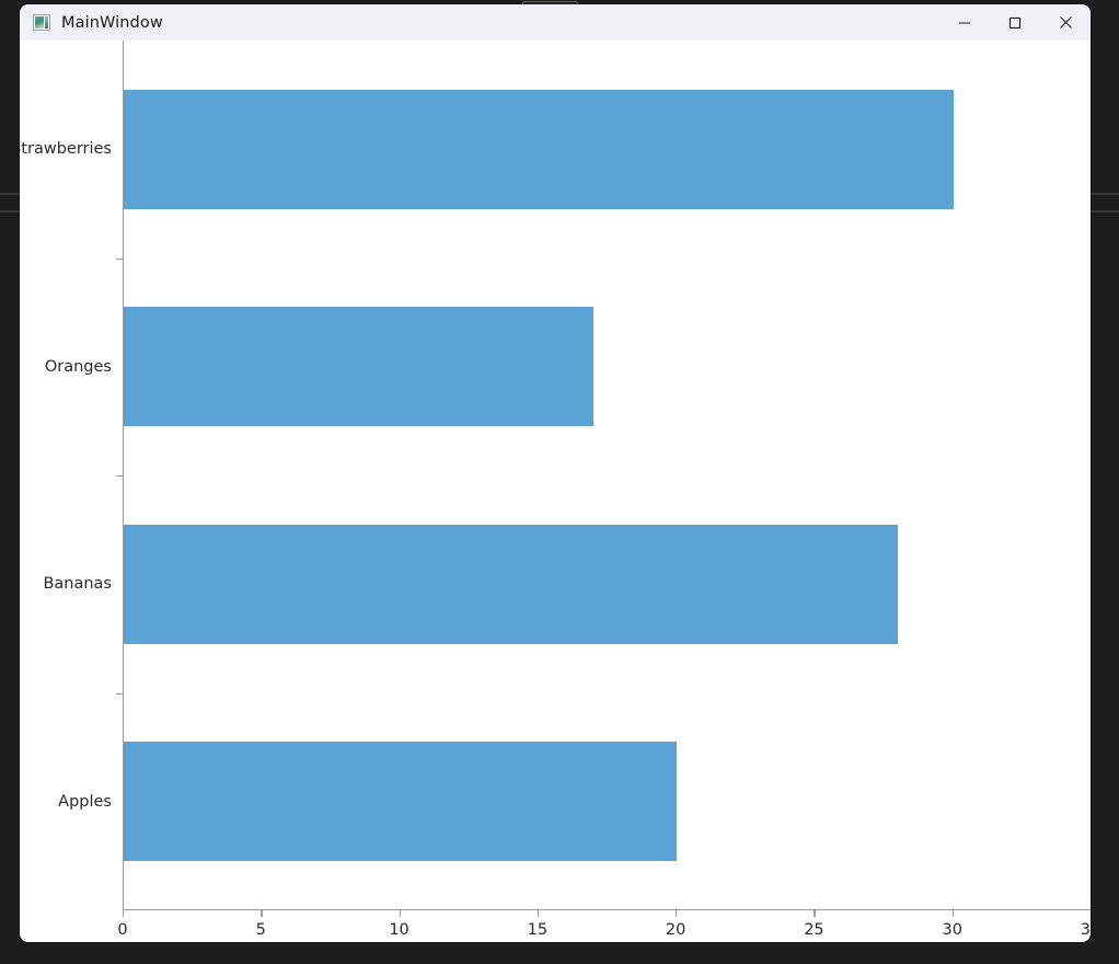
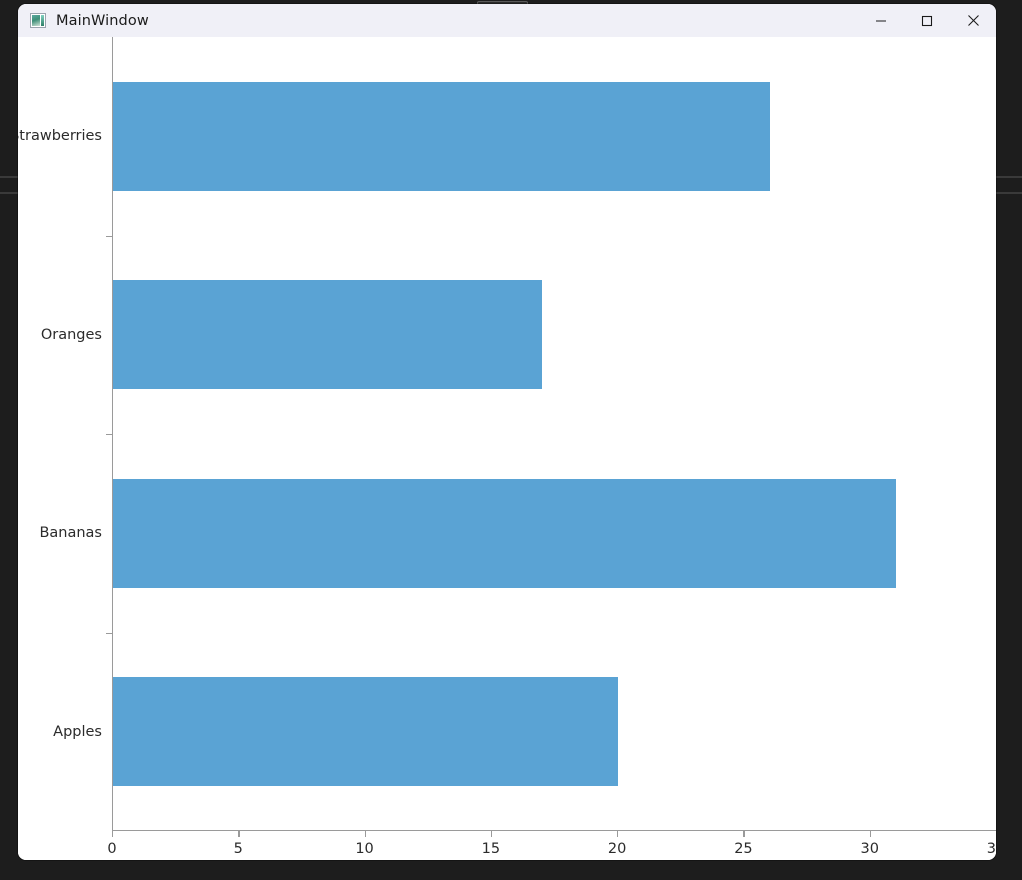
Bananas: 28 -> 31
Strawberries: 30 -> 26
